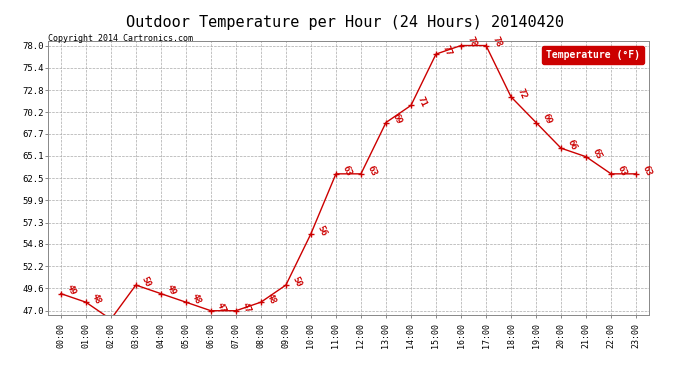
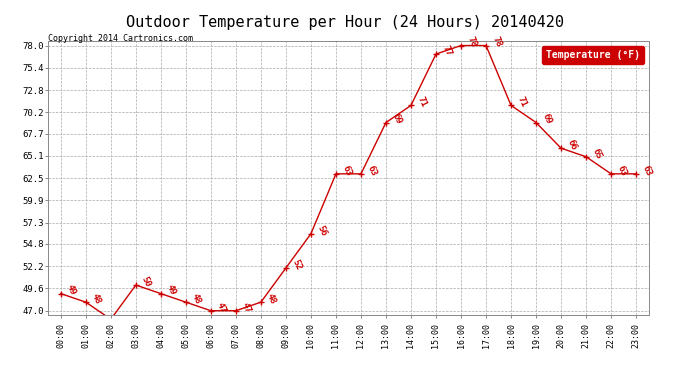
09:00: 50 -> 52
18:00: 72 -> 71
